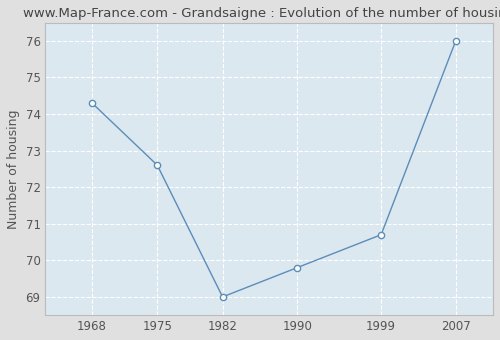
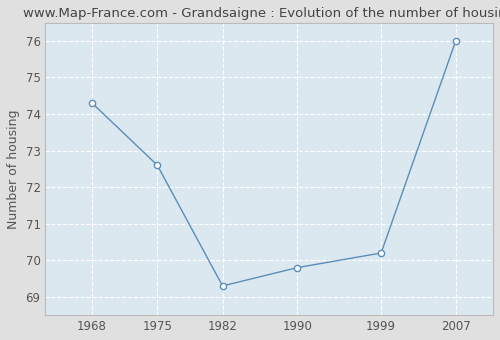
1982: 69.0 -> 69.3
1999: 70.7 -> 70.2
